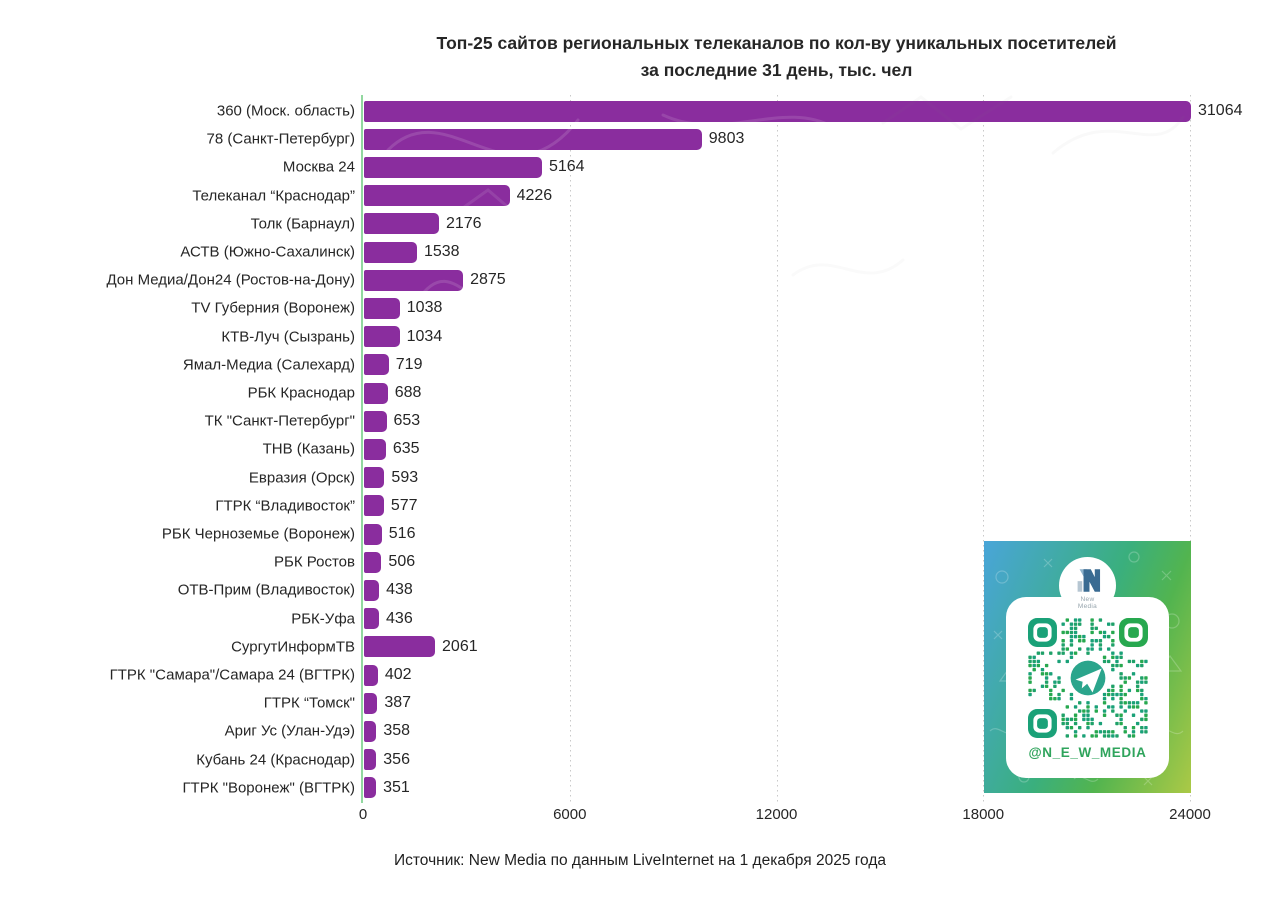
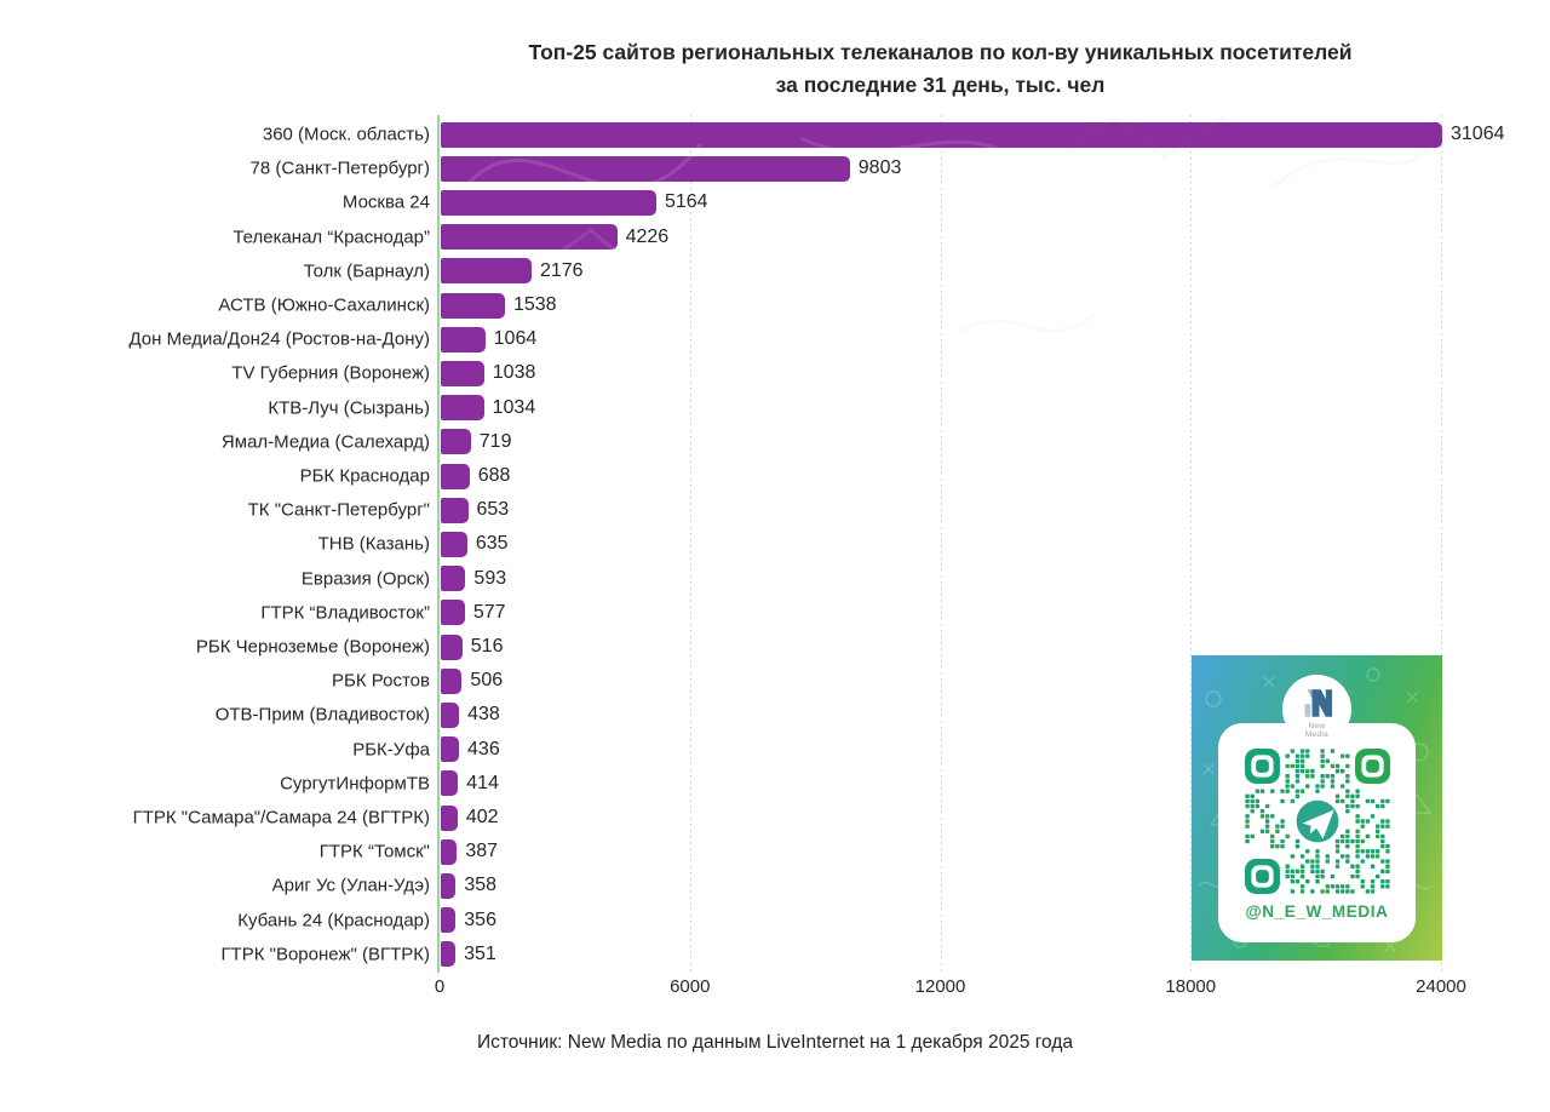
Дон Медиа/Дон24 (Ростов-на-Дону): 2875 -> 1064
СургутИнформТВ: 2061 -> 414
